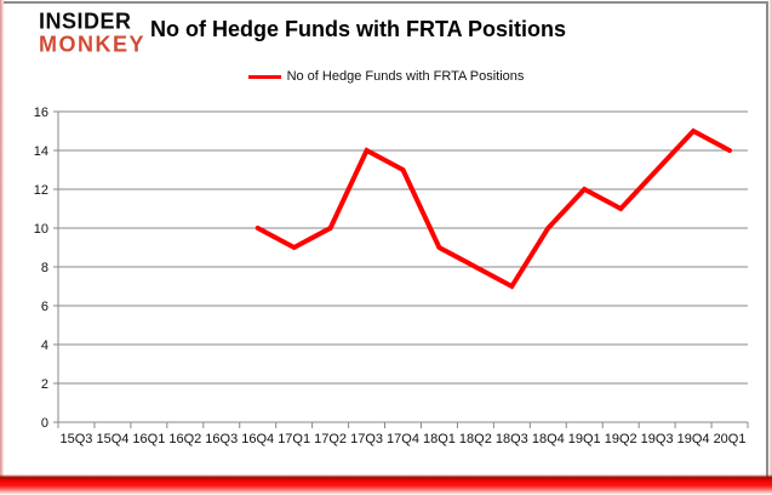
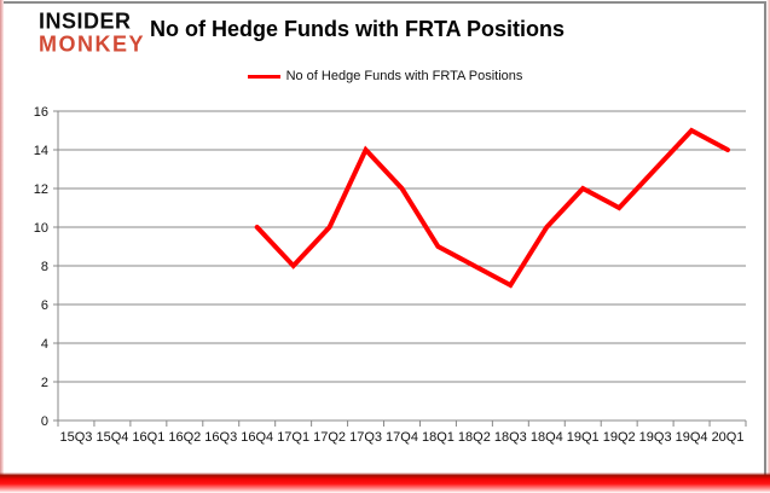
17Q1: 9 -> 8
17Q4: 13 -> 12
